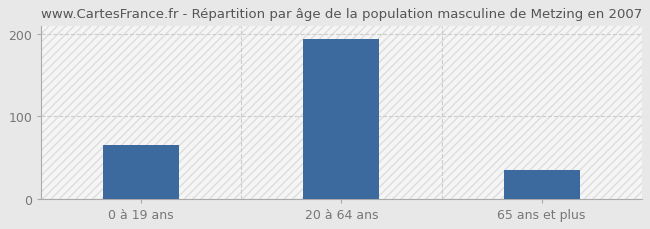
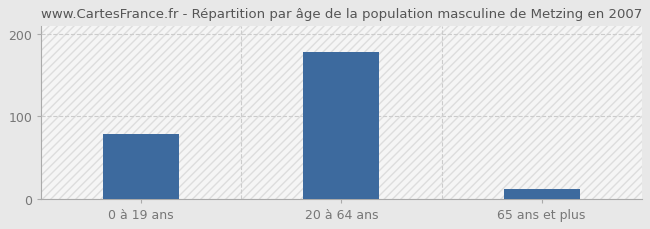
0 à 19 ans: 65 -> 78
20 à 64 ans: 194 -> 178
65 ans et plus: 35 -> 12
